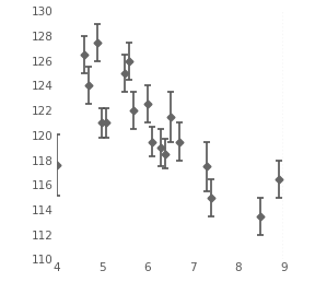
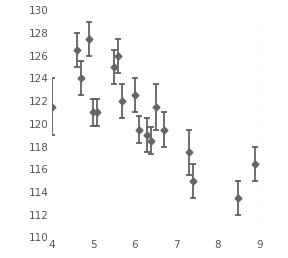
4: 117.6 -> 121.5
